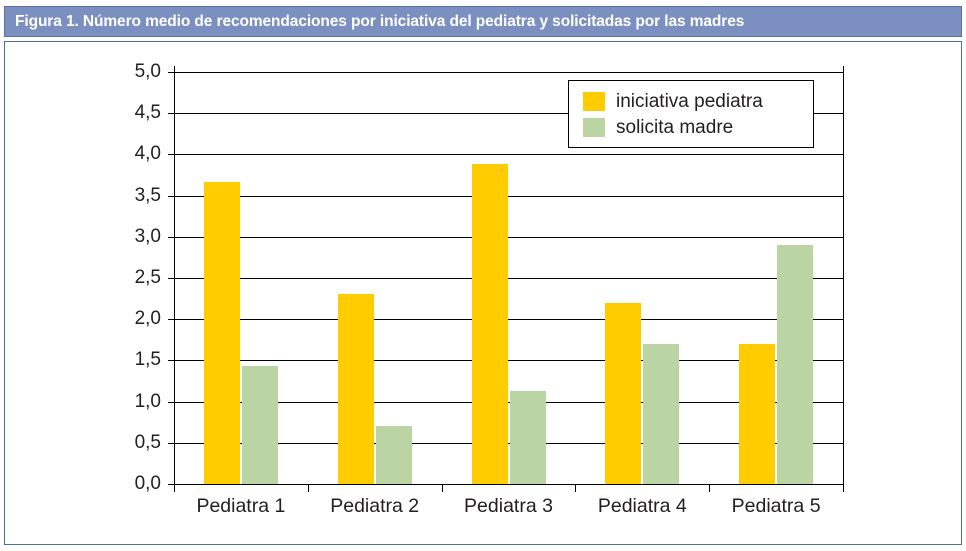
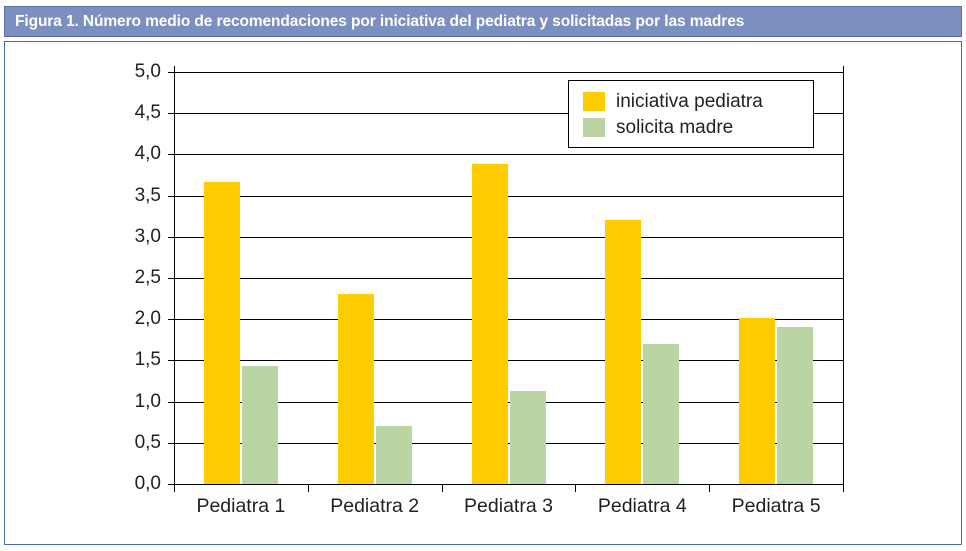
iniciativa pediatra/Pediatra 4: 2,2 -> 3,2
iniciativa pediatra/Pediatra 5: 1,7 -> 2,0
solicita madre/Pediatra 5: 2,9 -> 1,9
